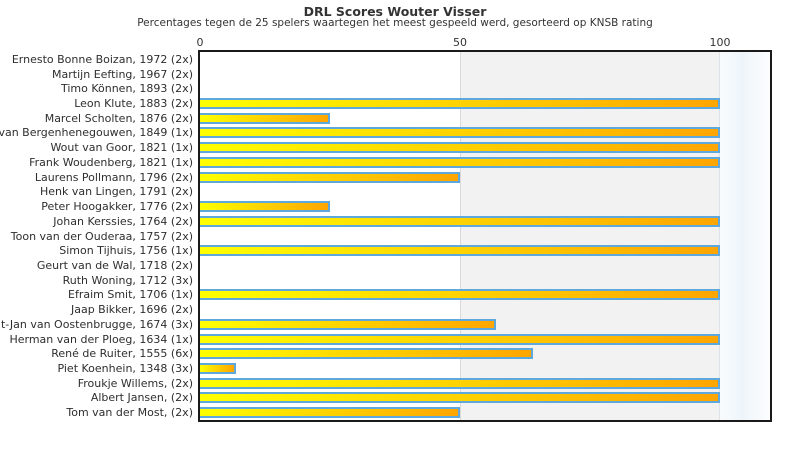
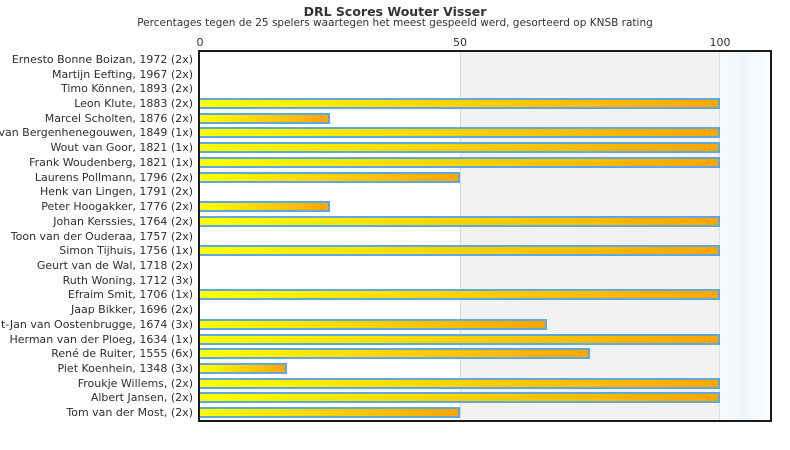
t-Jan van Oostenbrugge, 1674 (3x): 57 -> 67
René de Ruiter, 1555 (6x): 64 -> 75
Piet Koenhein, 1348 (3x): 7 -> 17
